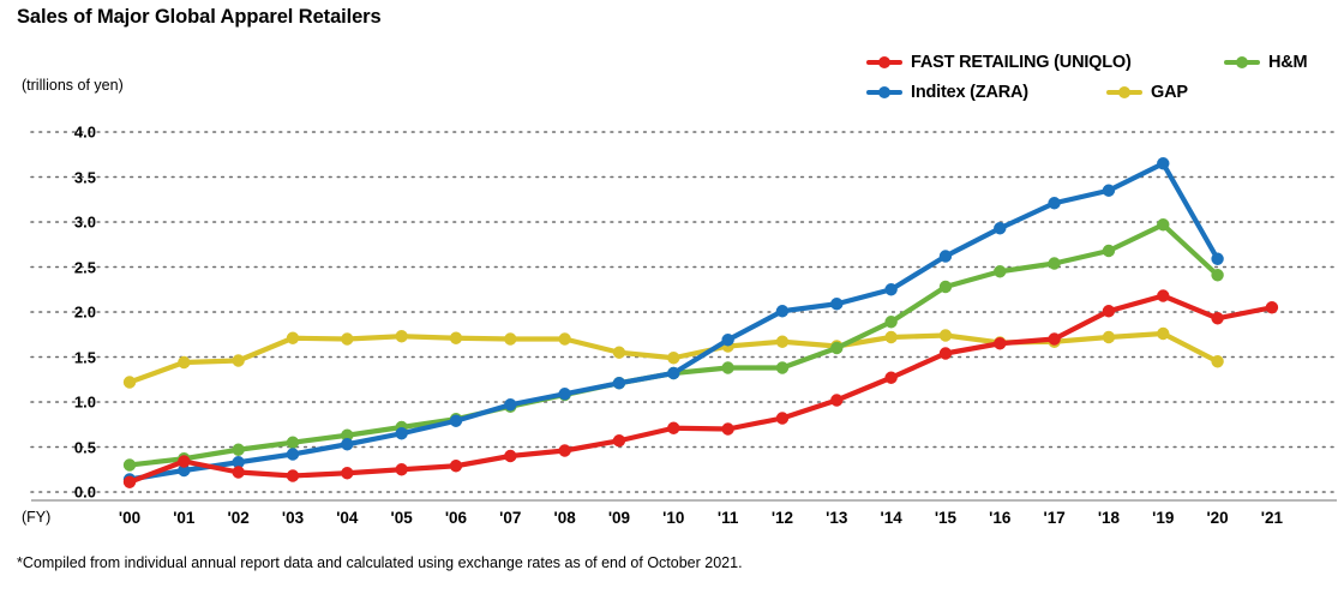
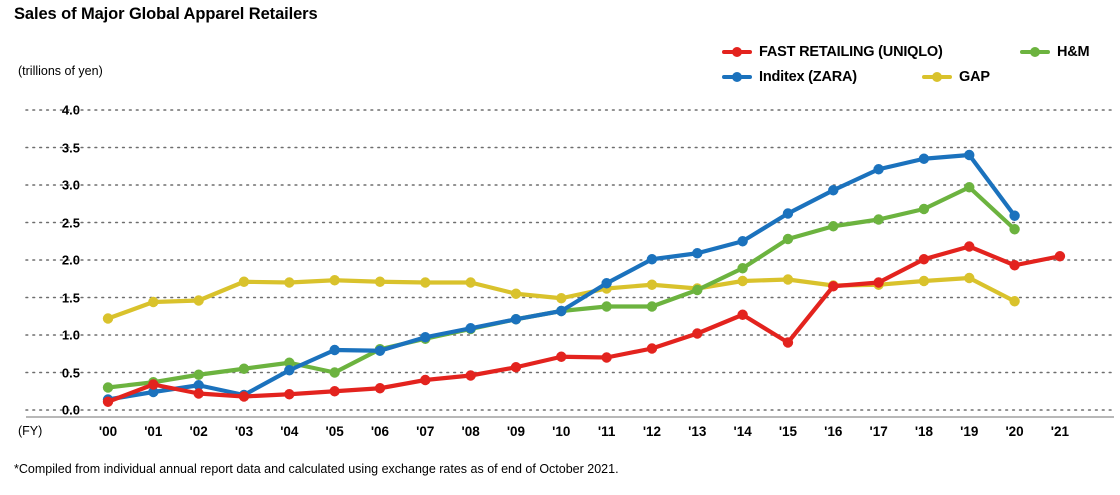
Inditex (ZARA)/'03: 0.4 -> 0.2
Inditex (ZARA)/'05: 0.7 -> 0.8
H&M/'05: 0.7 -> 0.5
FAST RETAILING (UNIQLO)/'15: 1.5 -> 0.9
Inditex (ZARA)/'19: 3.6 -> 3.4
